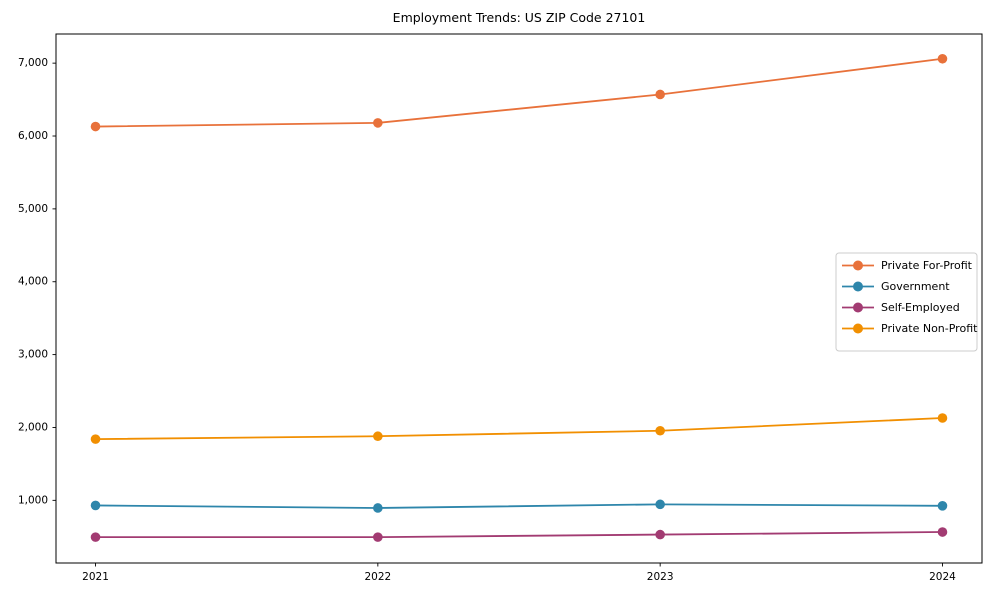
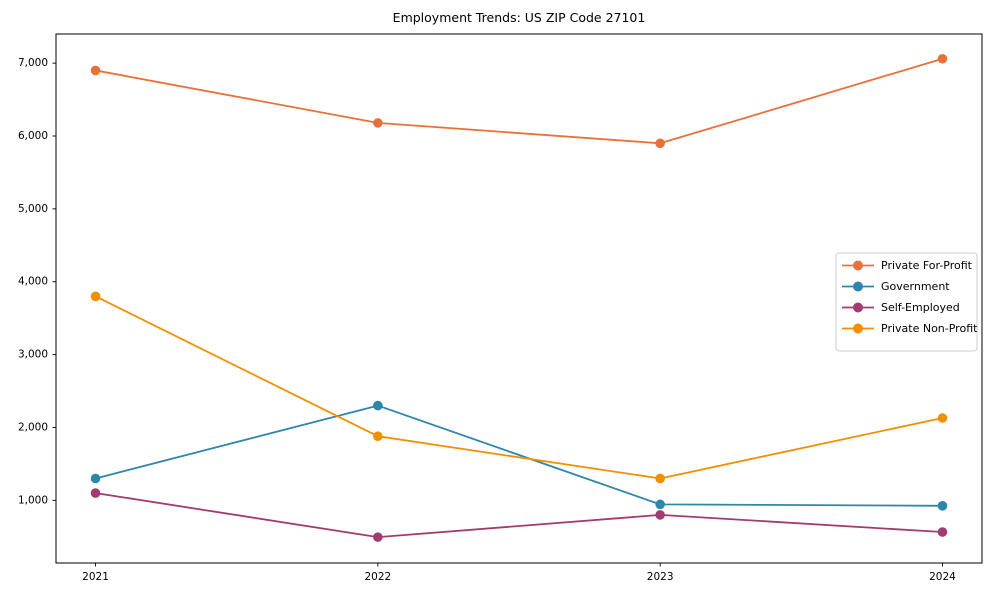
Private For-Profit/2021: 6100 -> 6900
Government/2021: 900 -> 1300
Self-Employed/2021: 500 -> 1100
Private Non-Profit/2021: 1800 -> 3800
Government/2022: 900 -> 2300
Private For-Profit/2023: 6600 -> 5900
Self-Employed/2023: 500 -> 800
Private Non-Profit/2023: 2000 -> 1300
